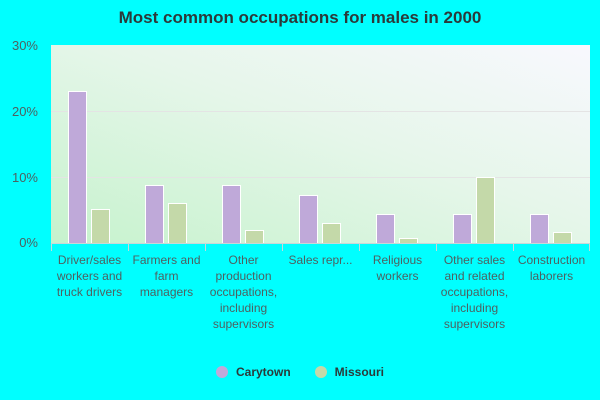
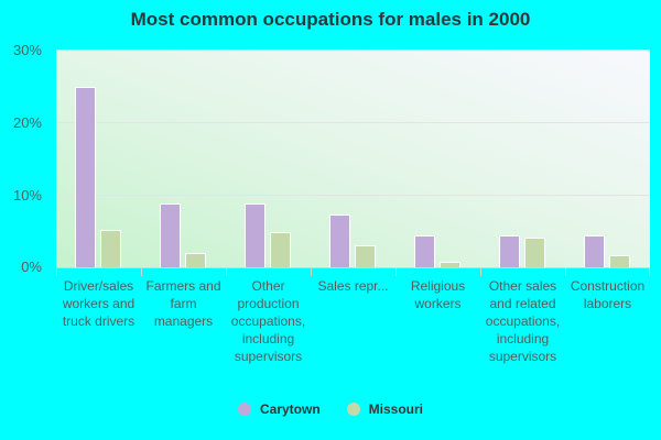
Carytown/Driver/sales workers and truck drivers: 23% -> 25%
Missouri/Farmers and farm managers: 6% -> 2%
Missouri/Other production occupations, including supervisors: 2% -> 5%
Missouri/Other sales and related occupations, including supervisors: 10% -> 4%
